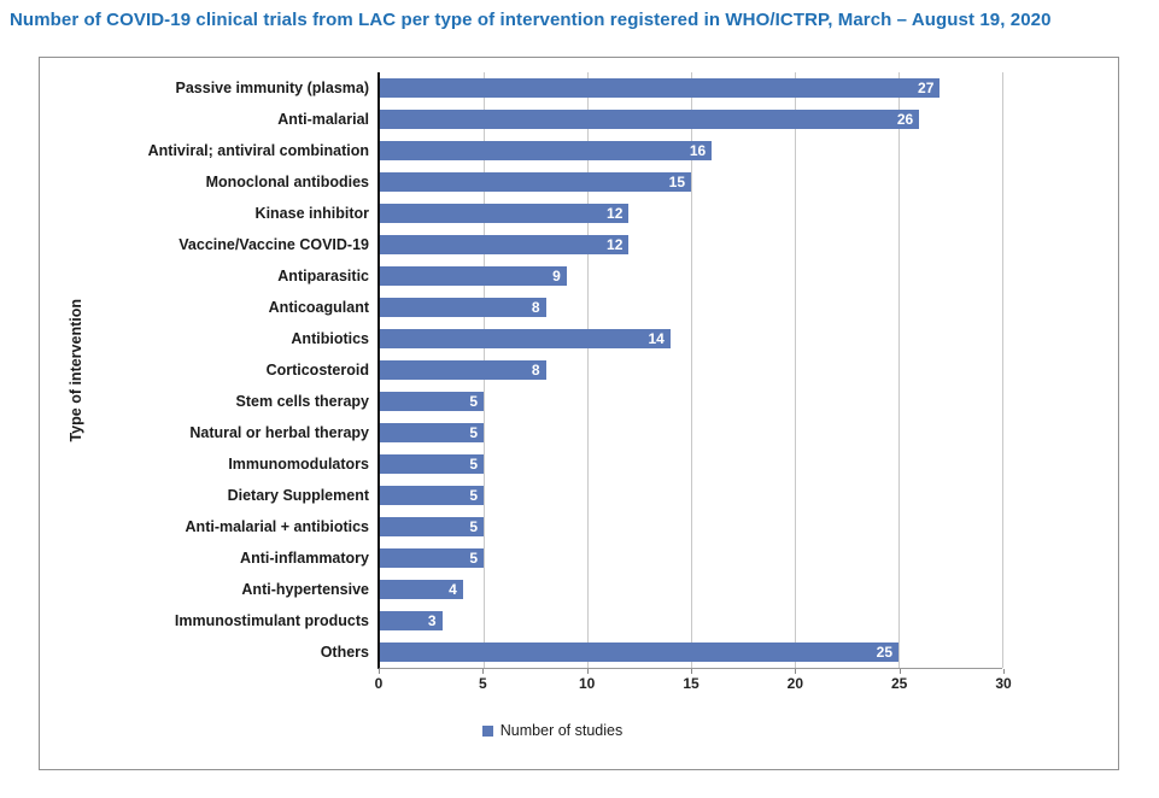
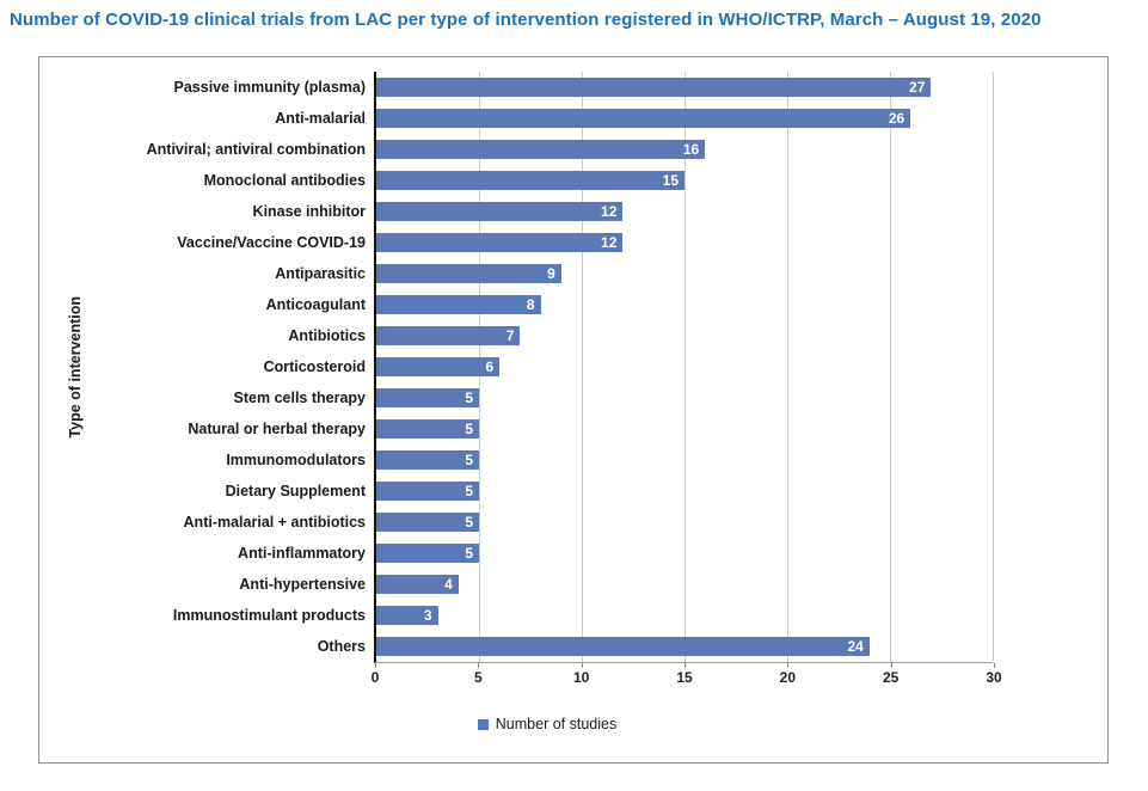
Antibiotics: 14 -> 7
Corticosteroid: 8 -> 6
Others: 25 -> 24
